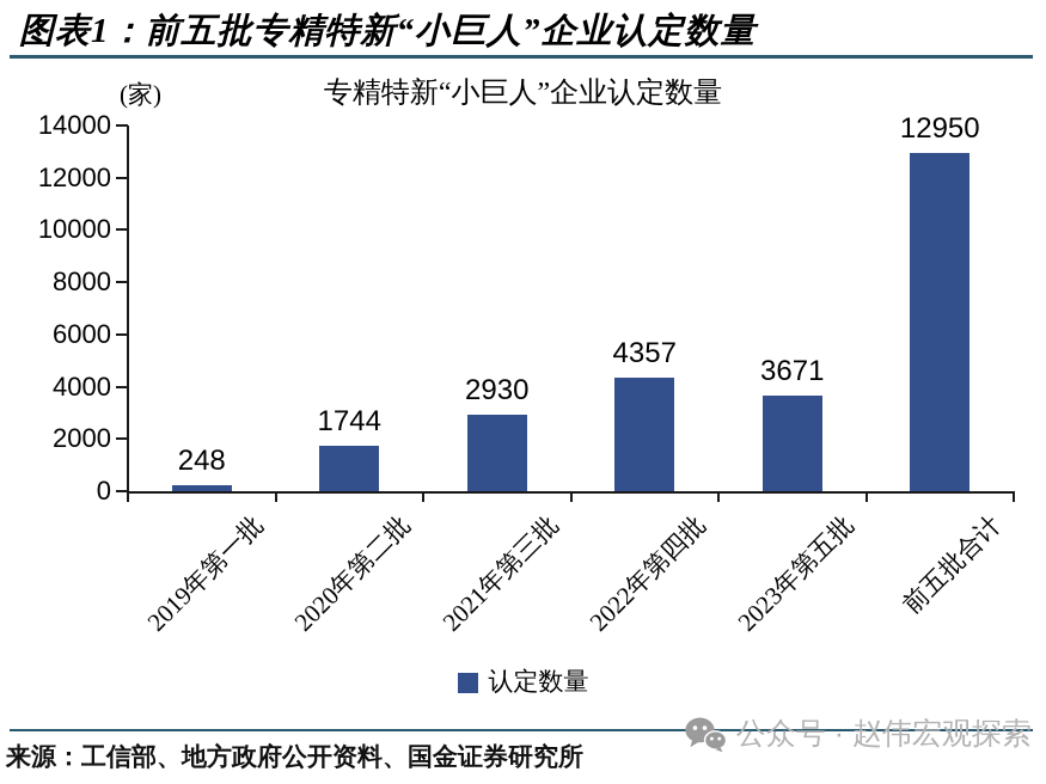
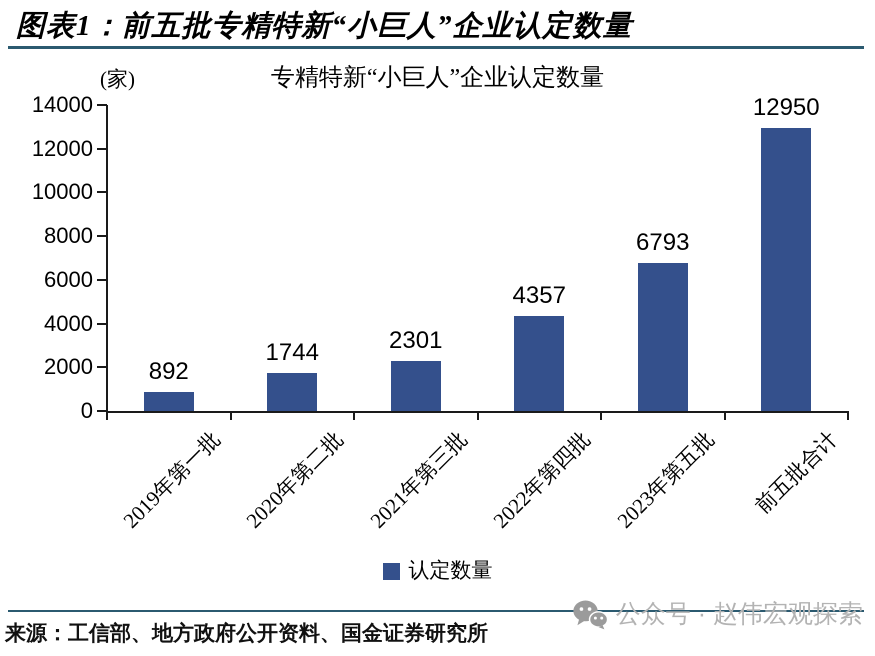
2019年第一批: 248 -> 892
2021年第三批: 2930 -> 2301
2023年第五批: 3671 -> 6793
